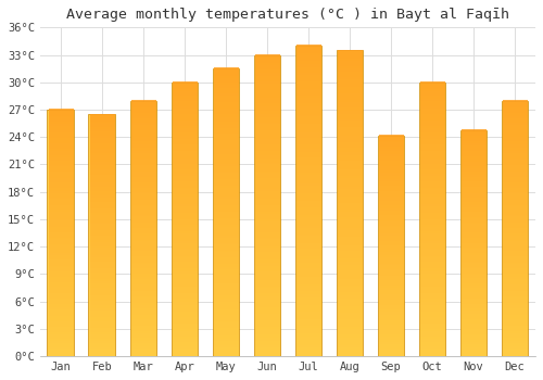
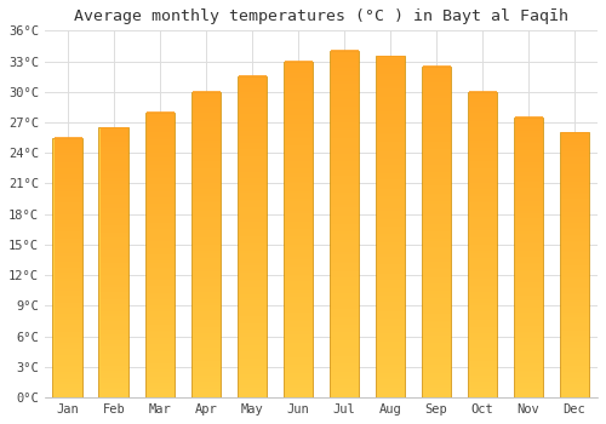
Jan: 27.0°C -> 25.5°C
Sep: 24.2°C -> 32.5°C
Nov: 24.8°C -> 27.5°C
Dec: 28.0°C -> 26.0°C
